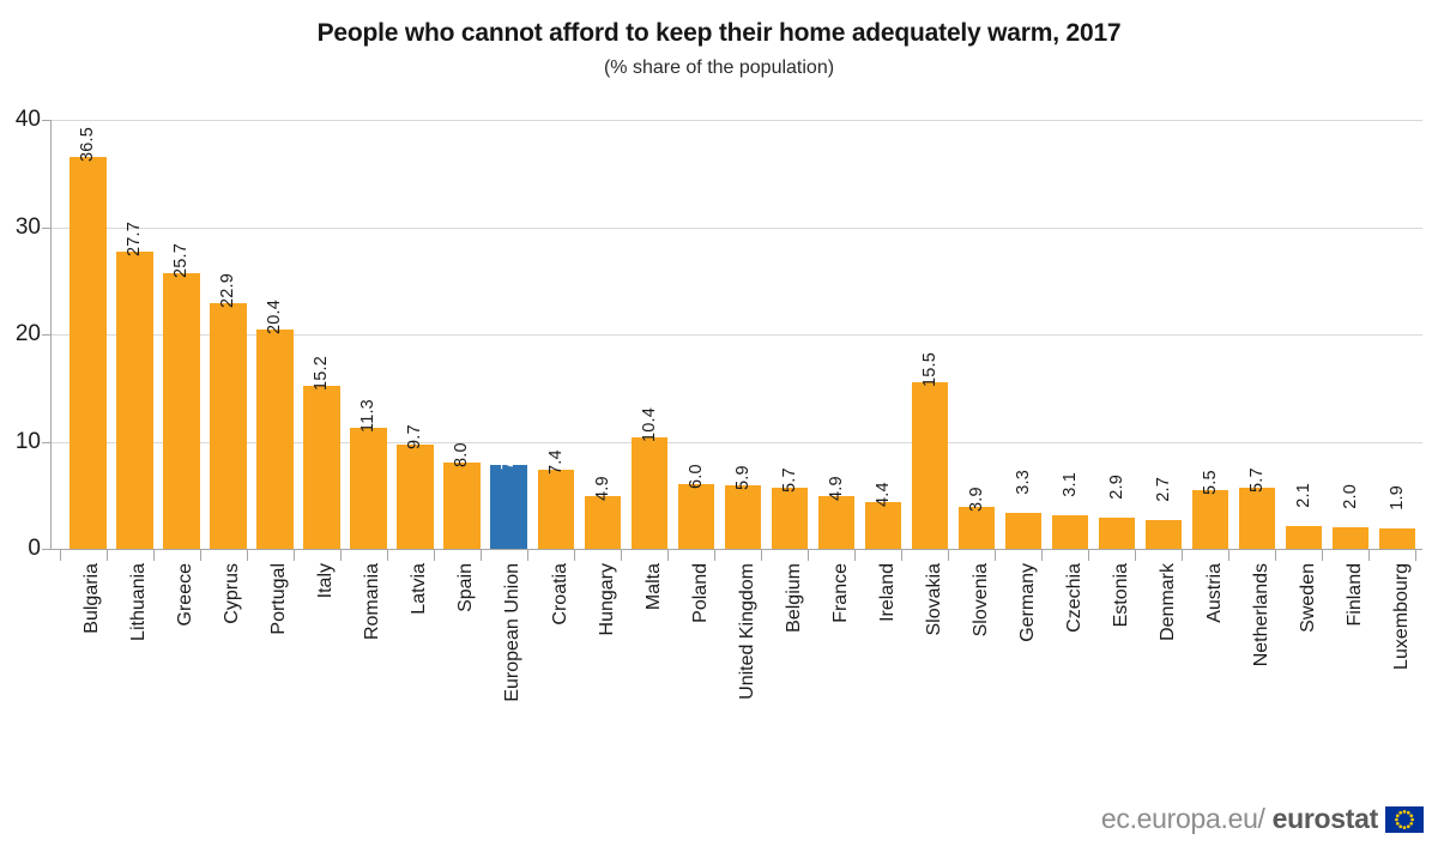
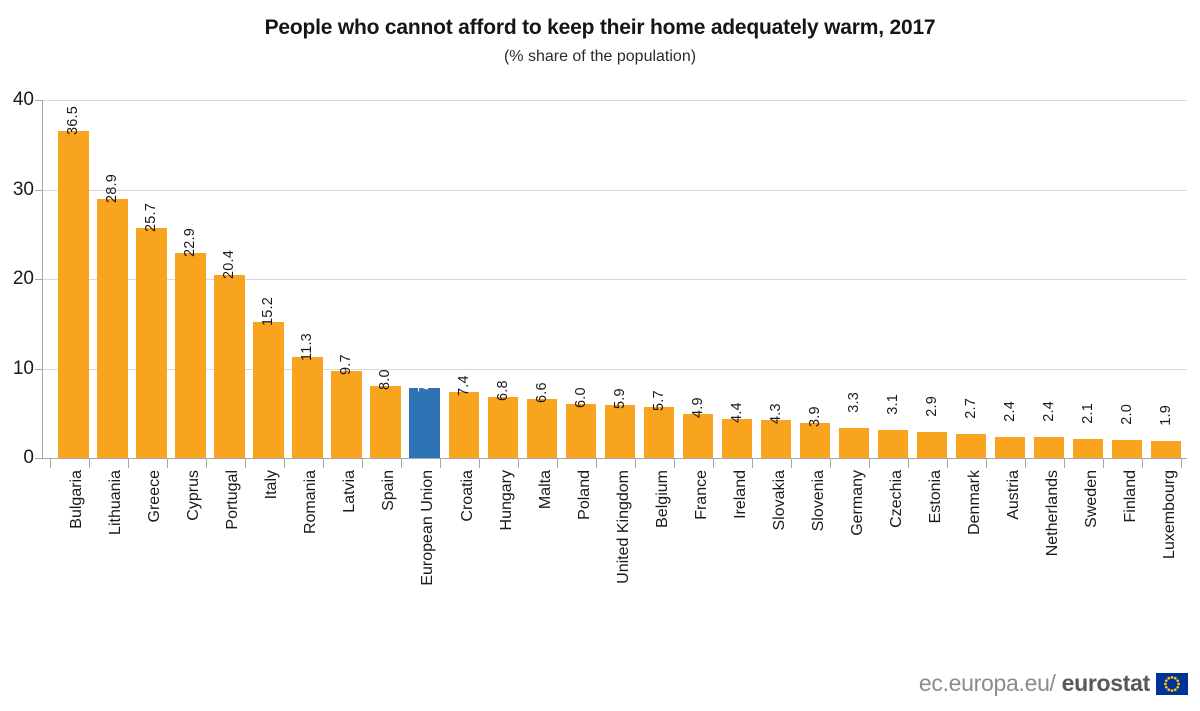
Lithuania: 27.7 -> 28.9
Hungary: 4.9 -> 6.8
Malta: 10.4 -> 6.6
Slovakia: 15.5 -> 4.3
Austria: 5.5 -> 2.4
Netherlands: 5.7 -> 2.4
